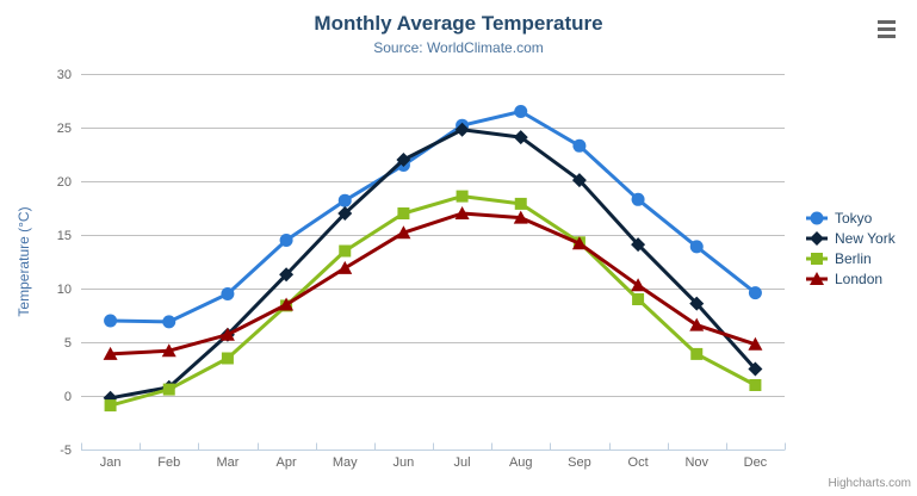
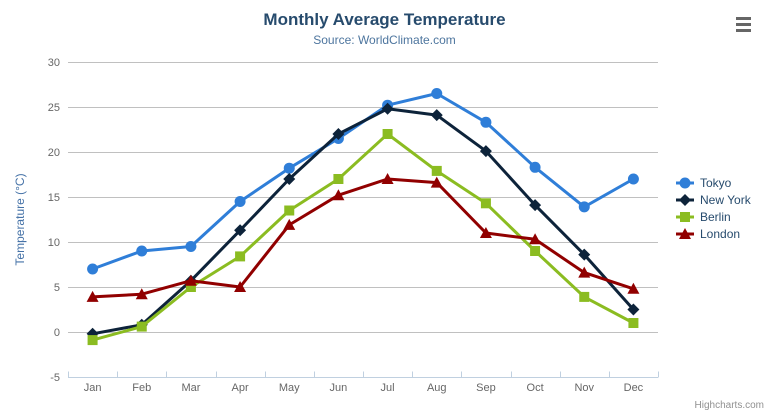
Tokyo/Feb: 7 -> 9
Berlin/Mar: 4 -> 5
London/Apr: 8 -> 5
Berlin/Jul: 19 -> 22
London/Sep: 14 -> 11
Tokyo/Dec: 10 -> 17
